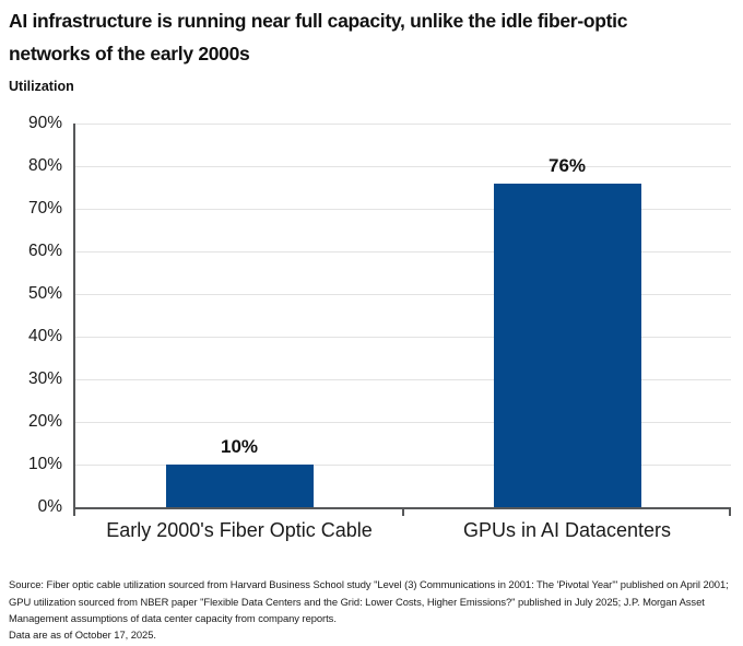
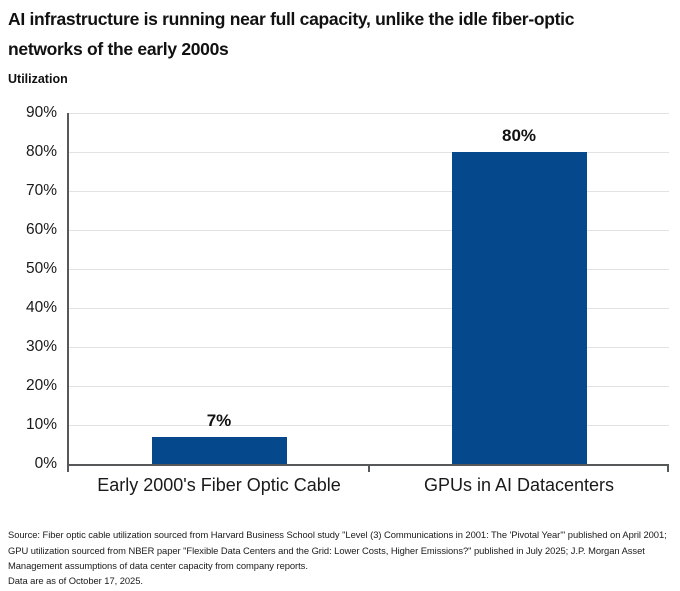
Early 2000's Fiber Optic Cable: 10% -> 7%
GPUs in AI Datacenters: 76% -> 80%
